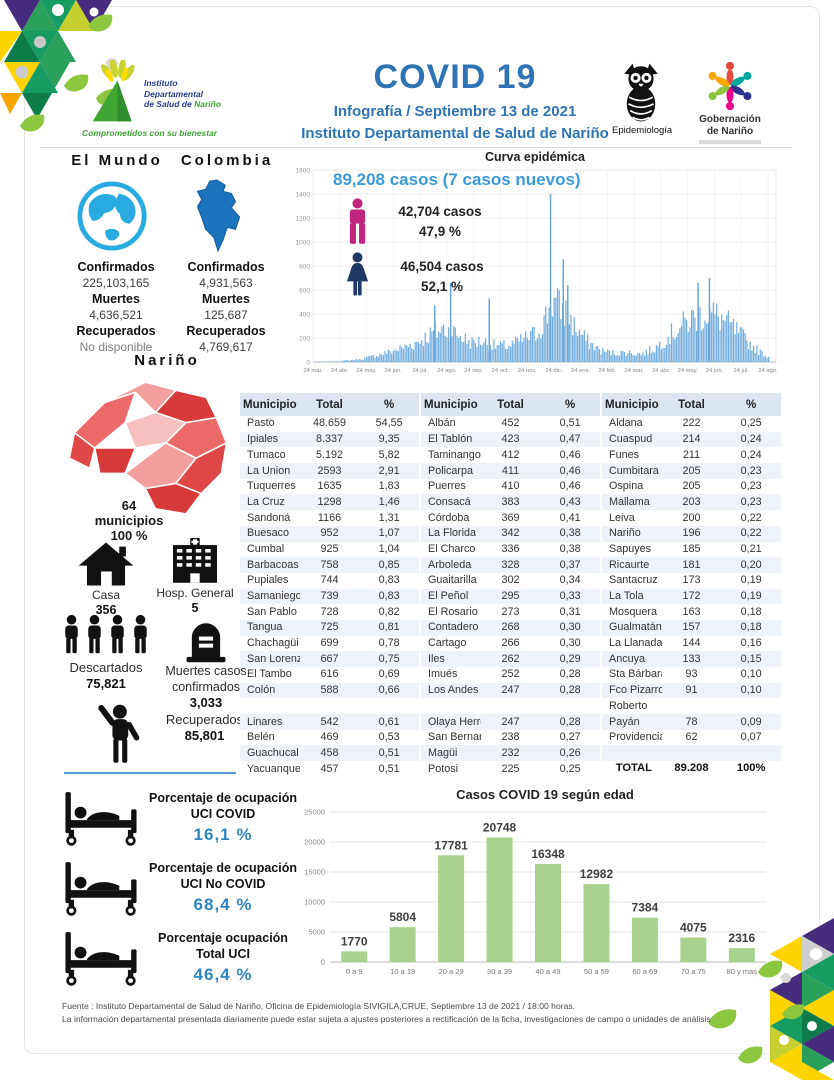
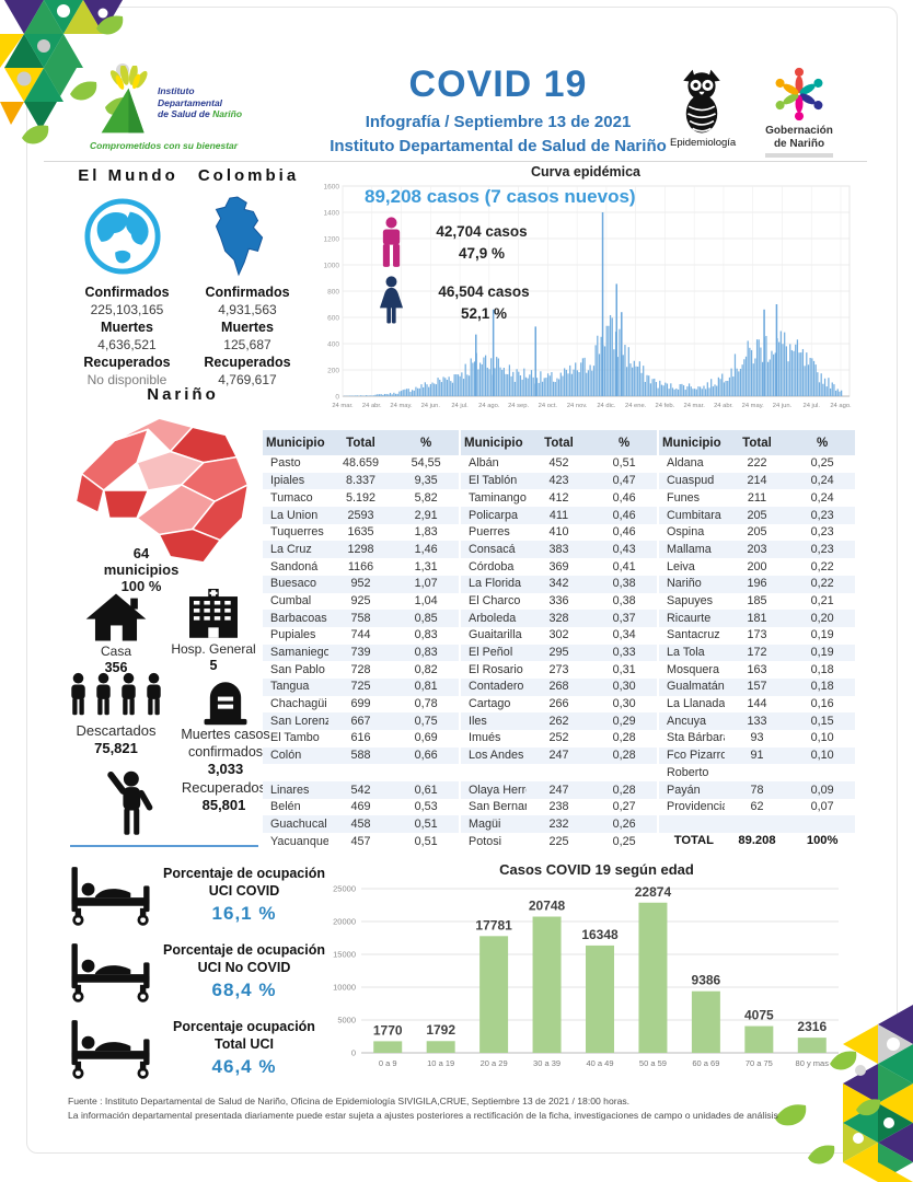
Casos COVID 19 según edad/10 a 19: 5804 -> 1792
Casos COVID 19 según edad/50 a 59: 12982 -> 22874
Casos COVID 19 según edad/60 a 69: 7384 -> 9386
